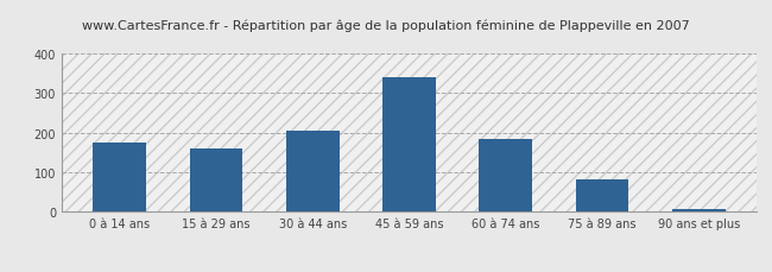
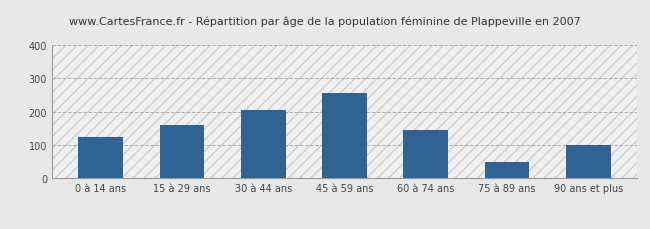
0 à 14 ans: 174 -> 125
45 à 59 ans: 340 -> 255
60 à 74 ans: 185 -> 145
75 à 89 ans: 83 -> 50
90 ans et plus: 7 -> 100
